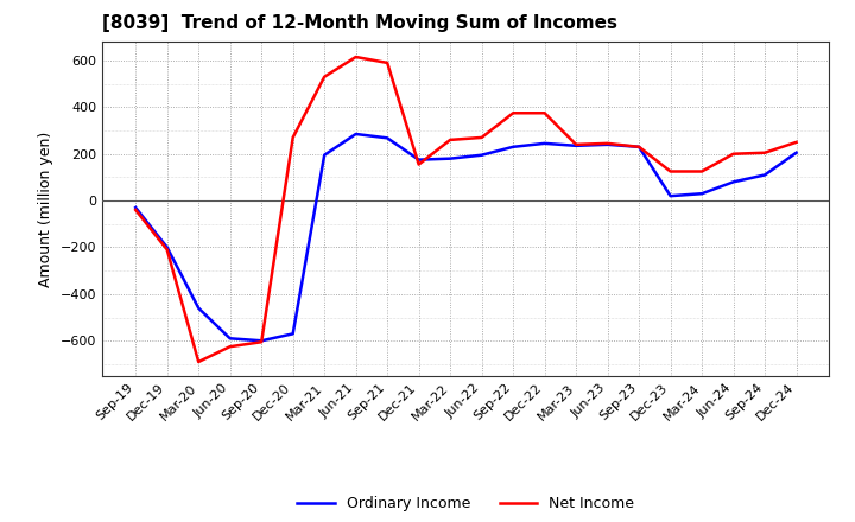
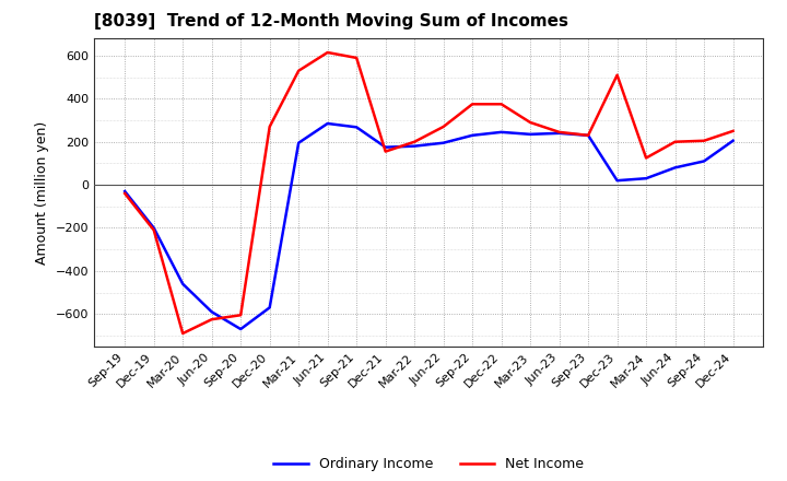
Ordinary Income/Sep-20: -600 -> -670
Net Income/Mar-22: 260 -> 200
Net Income/Mar-23: 240 -> 290
Net Income/Dec-23: 120 -> 510
